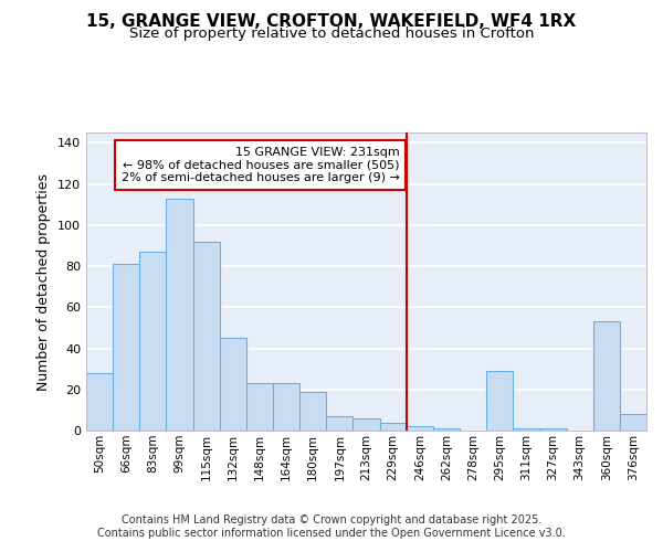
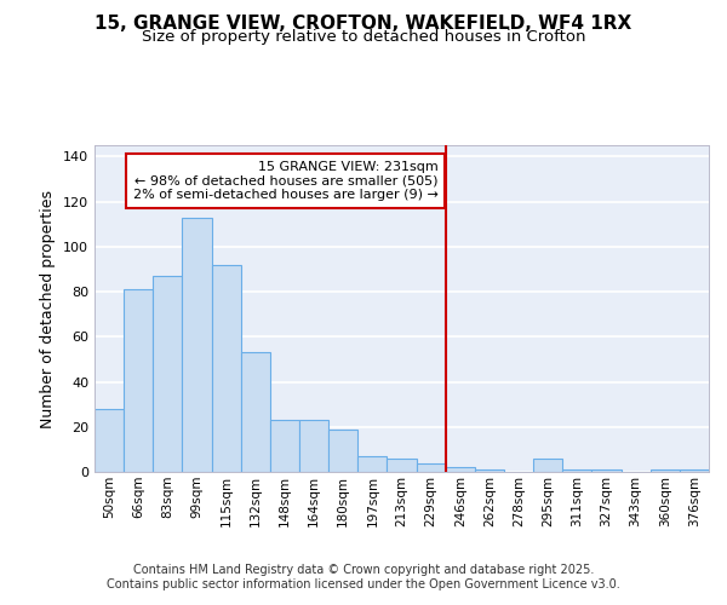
132sqm: 45 -> 53
295sqm: 29 -> 6
360sqm: 53 -> 1
376sqm: 8 -> 1
